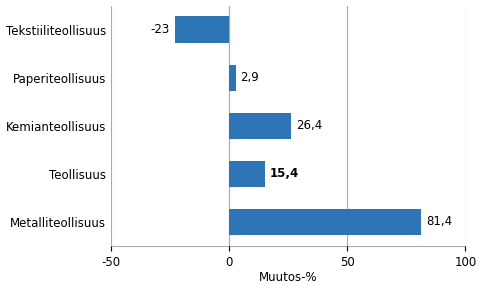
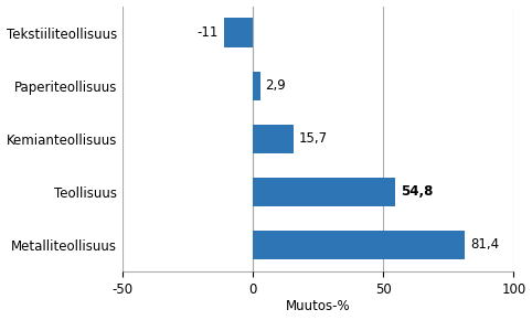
Tekstiiliteollisuus: -23 -> -11
Kemianteollisuus: 26,4 -> 15,7
Teollisuus: 15,4 -> 54,8
